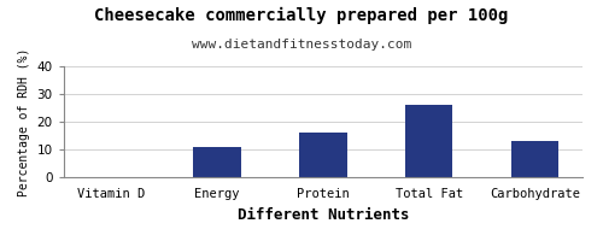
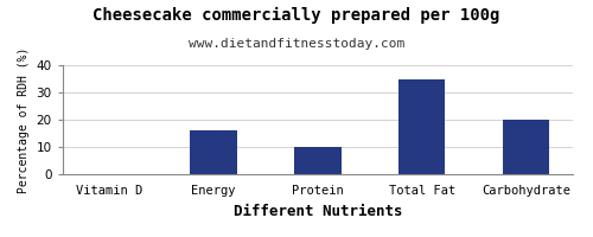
Energy: 11 -> 16
Protein: 16 -> 10
Total Fat: 26 -> 35
Carbohydrate: 13 -> 20
